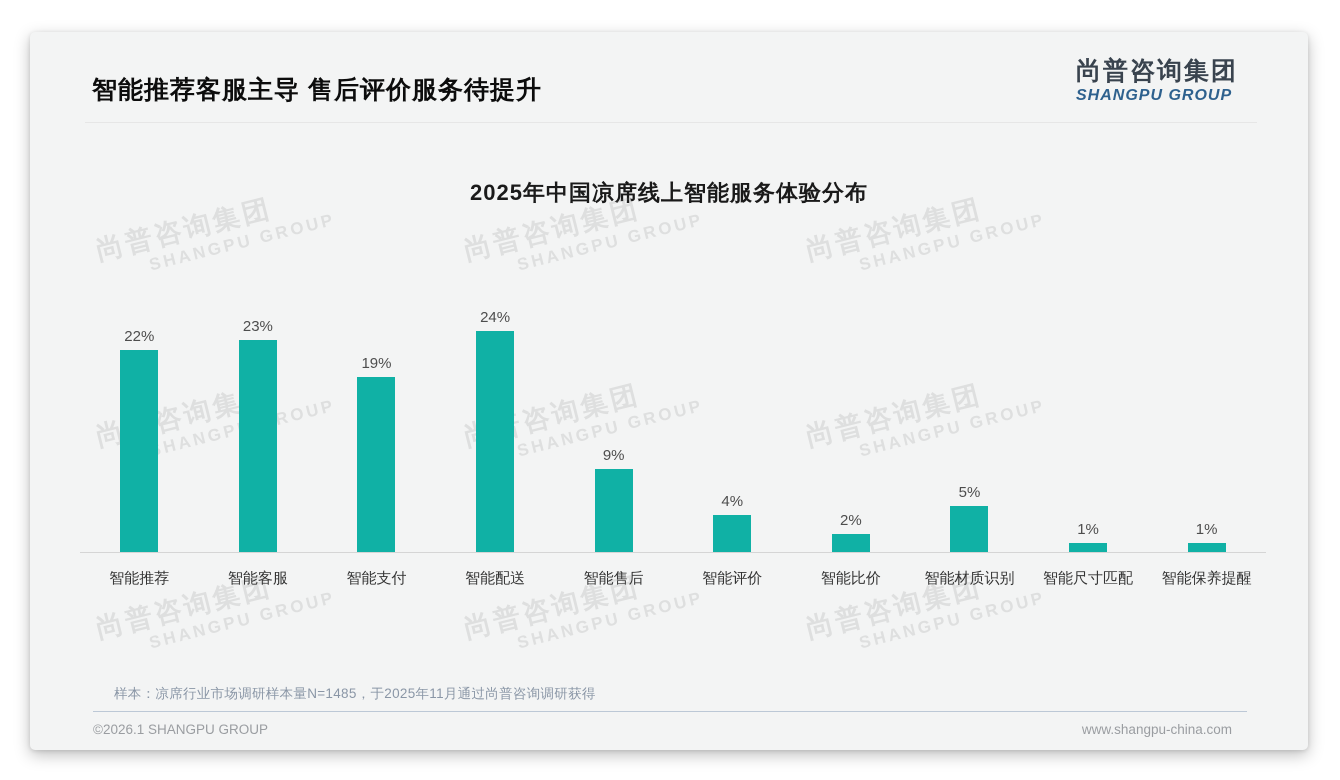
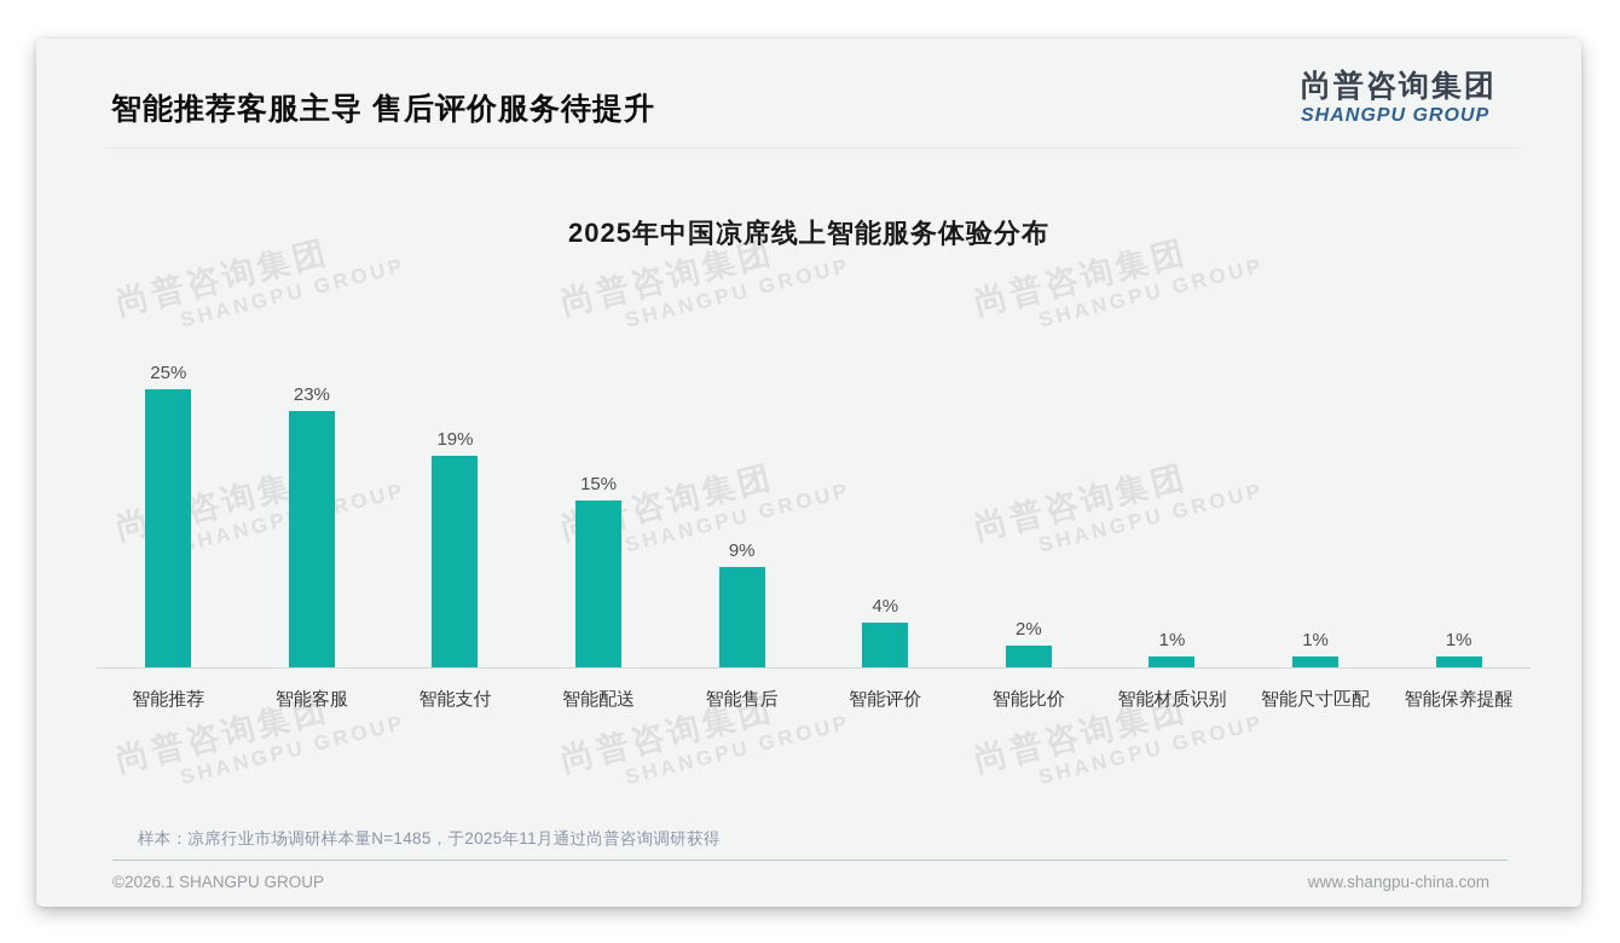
智能推荐: 22% -> 25%
智能配送: 24% -> 15%
智能材质识别: 5% -> 1%
